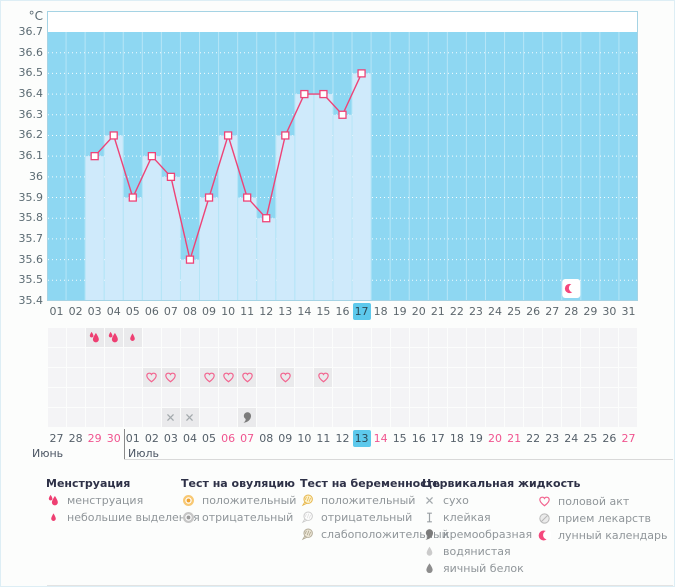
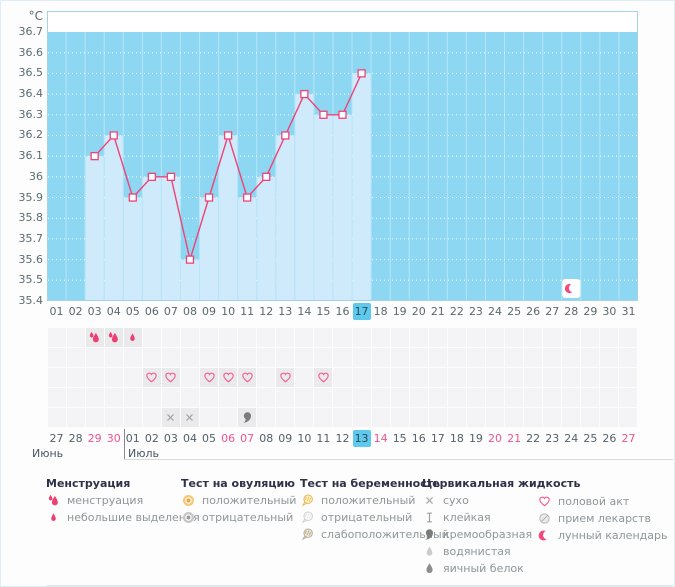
06: 36.1 -> 36.0
12: 35.8 -> 36.0
15: 36.4 -> 36.3
